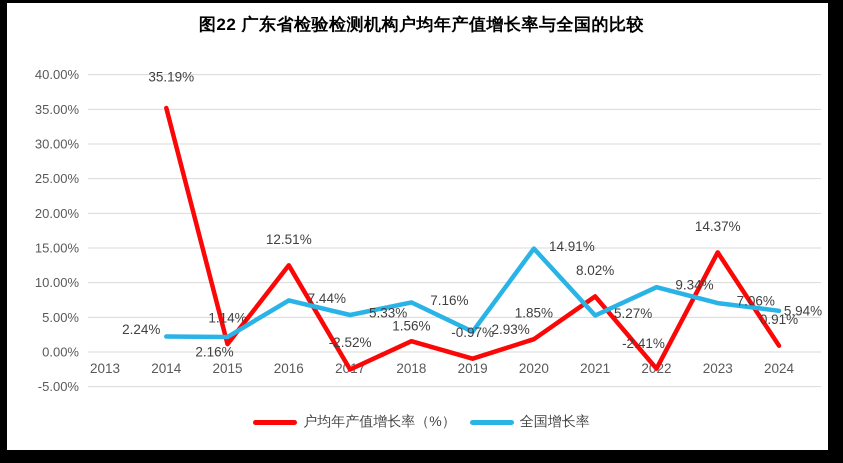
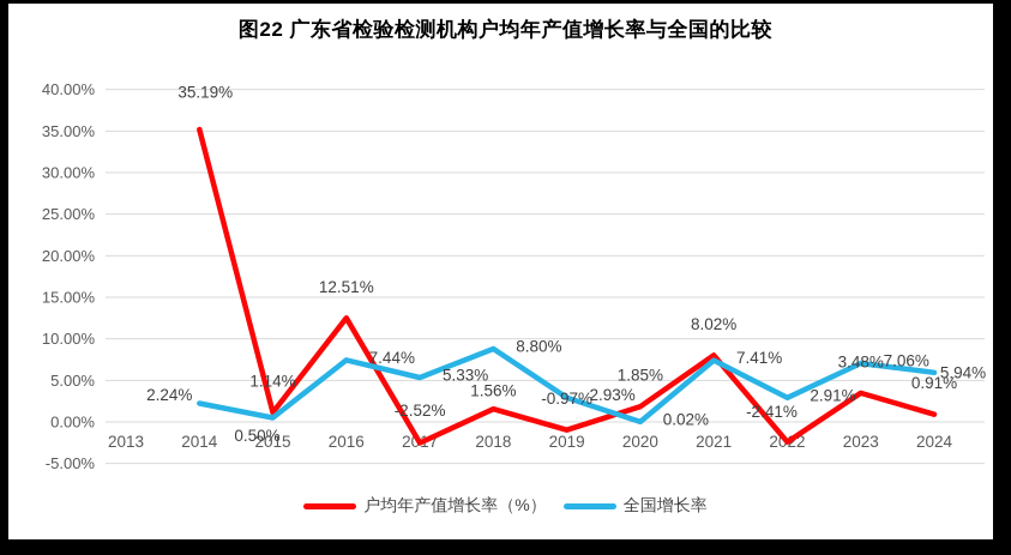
全国增长率/2015: 2.16% -> 0.50%
全国增长率/2018: 7.16% -> 8.80%
全国增长率/2020: 14.91% -> 0.02%
全国增长率/2021: 5.27% -> 7.41%
全国增长率/2022: 9.34% -> 2.91%
户均年产值增长率（%）/2023: 14.37% -> 3.48%
